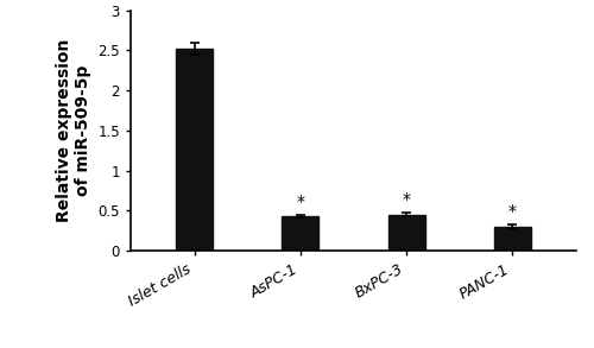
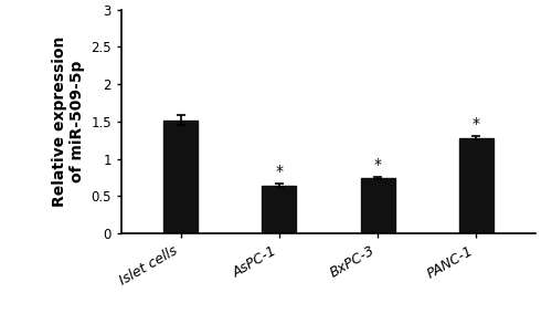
Islet cells: 2.52 -> 1.52
AsPC-1: 0.43 -> 0.64
BxPC-3: 0.45 -> 0.74
PANC-1: 0.30 -> 1.28
